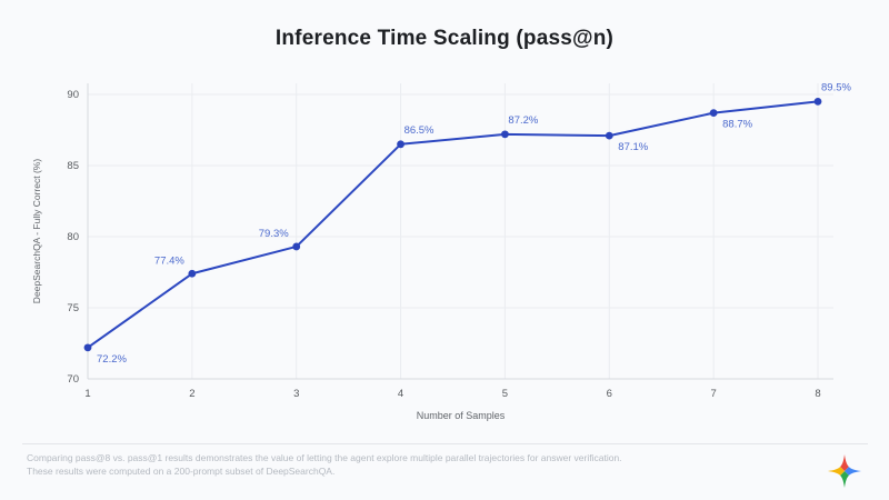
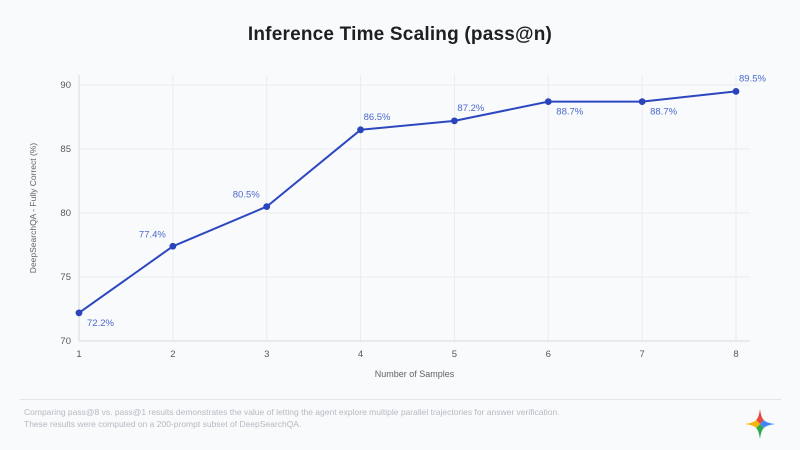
3: 79.3% -> 80.5%
6: 87.1% -> 88.7%
